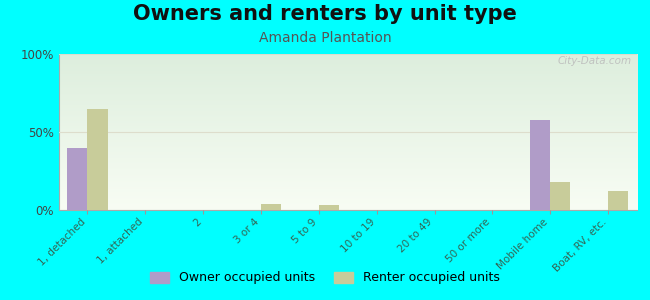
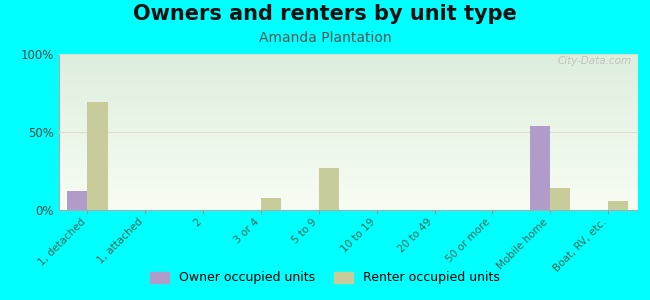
Owner occupied units/1, detached: 40% -> 12%
Renter occupied units/1, detached: 65% -> 69%
Renter occupied units/3 or 4: 4% -> 8%
Renter occupied units/5 to 9: 3% -> 27%
Owner occupied units/Mobile home: 58% -> 54%
Renter occupied units/Mobile home: 18% -> 14%
Renter occupied units/Boat, RV, etc.: 12% -> 6%
